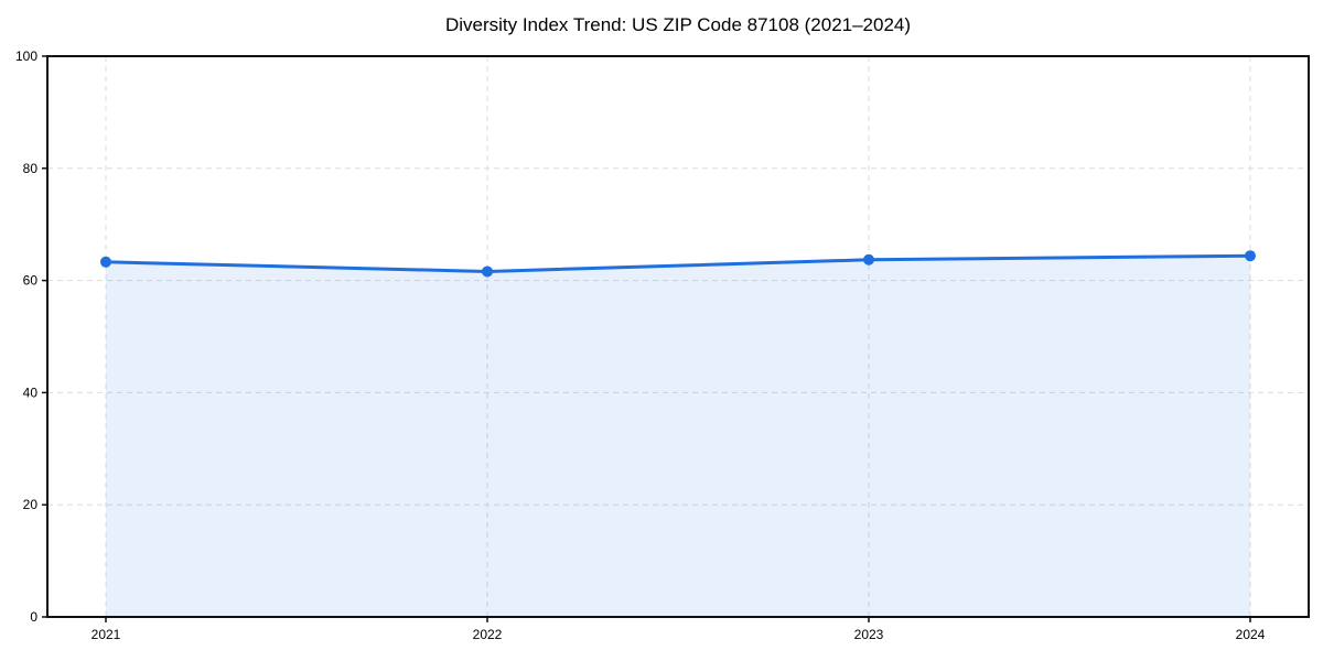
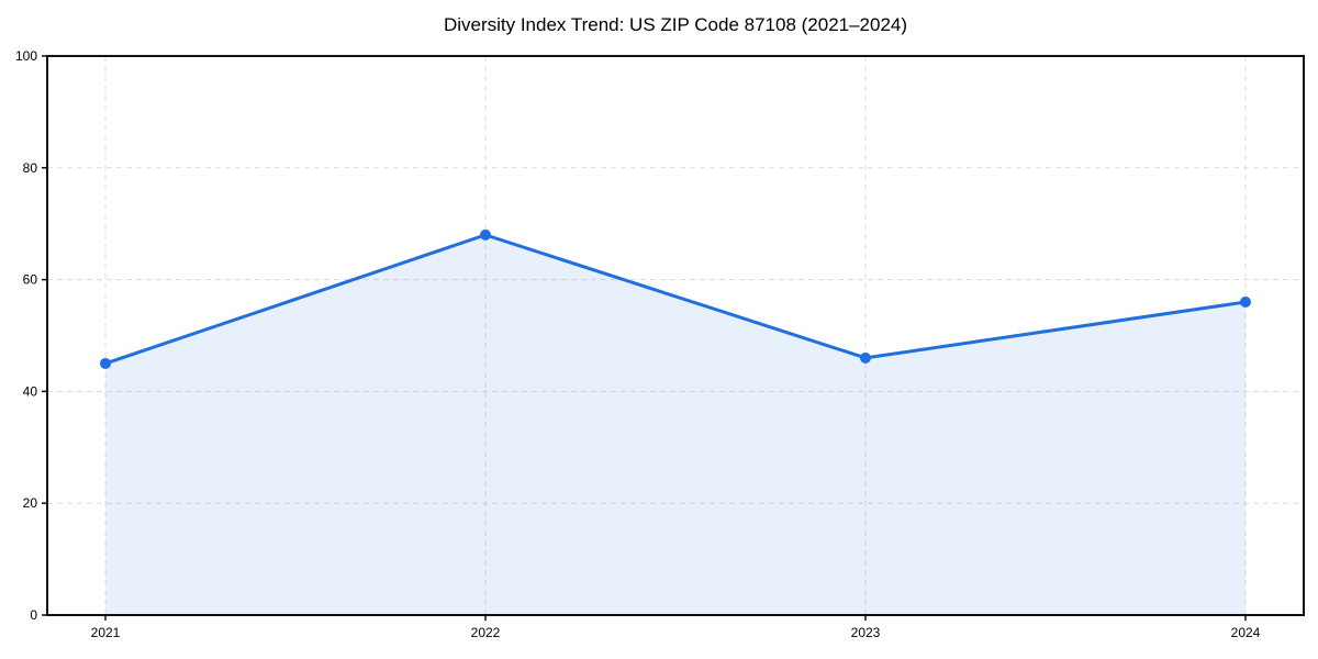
2021: 63 -> 45
2022: 62 -> 68
2023: 64 -> 46
2024: 64 -> 56
